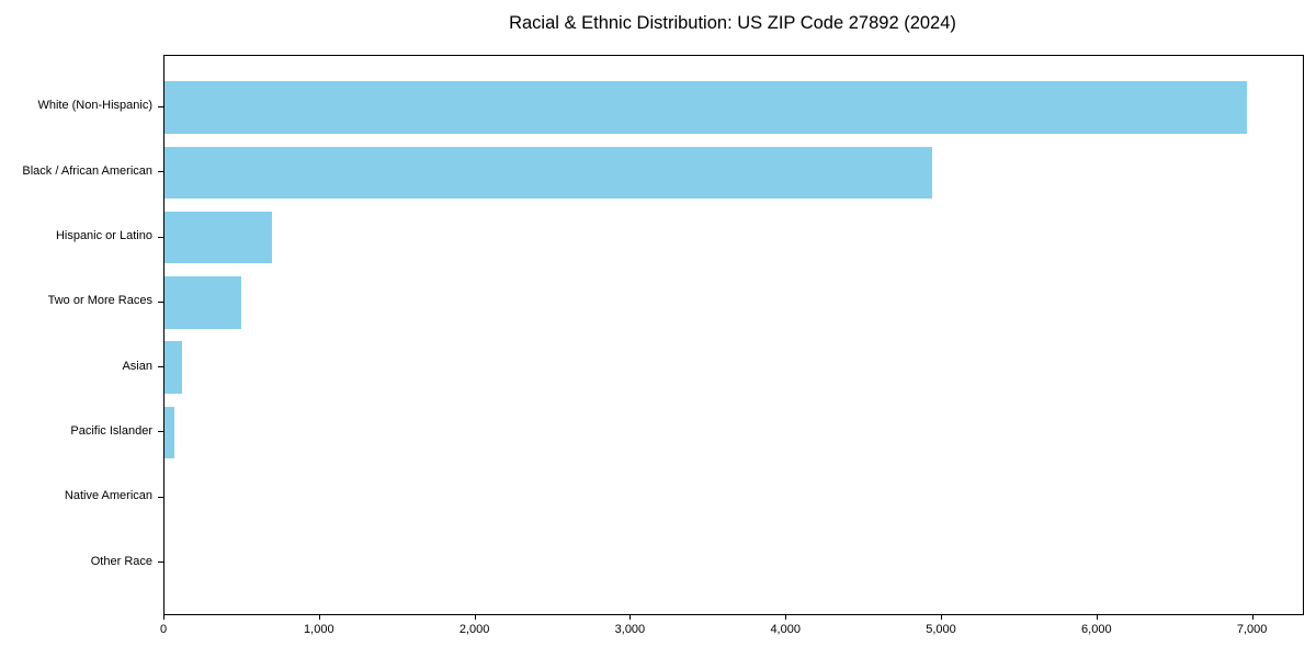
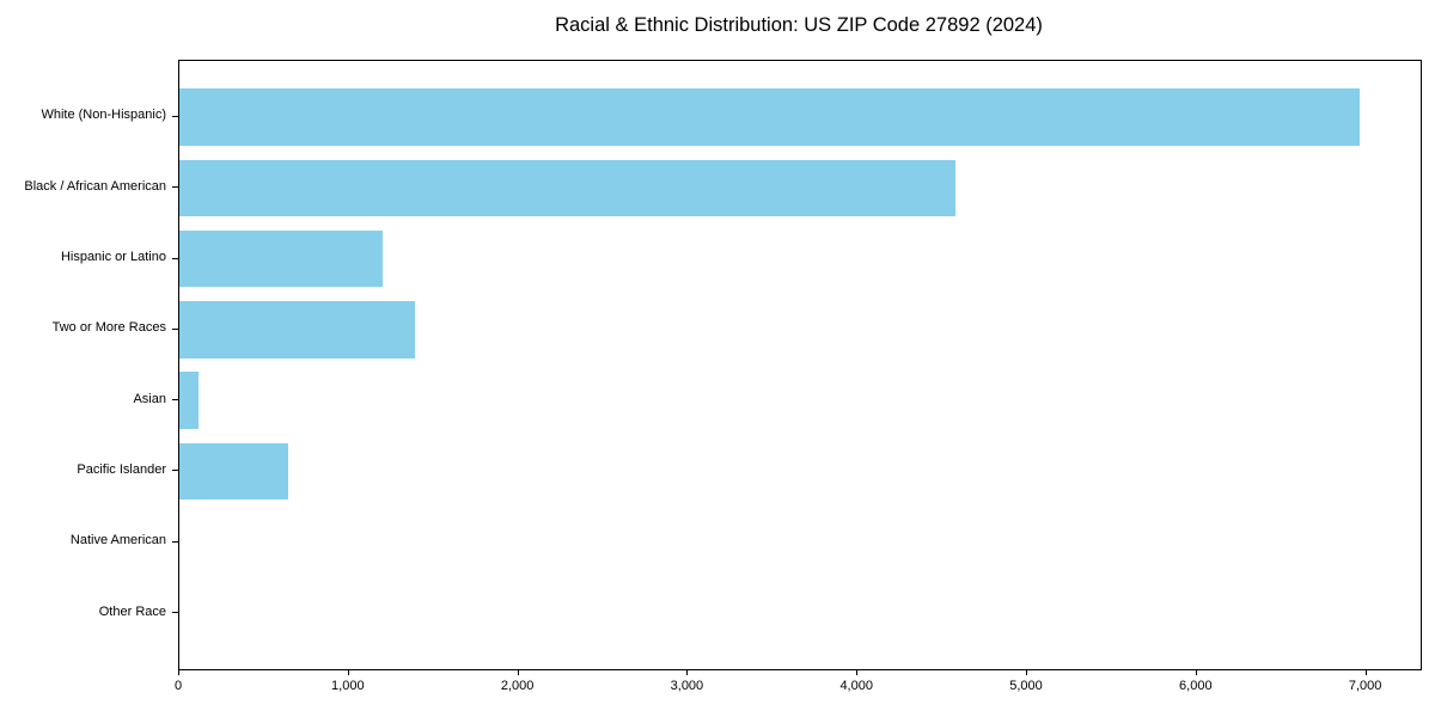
Black / African American: 4940 -> 4580
Hispanic or Latino: 690 -> 1200
Two or More Races: 500 -> 1390
Pacific Islander: 60 -> 640
